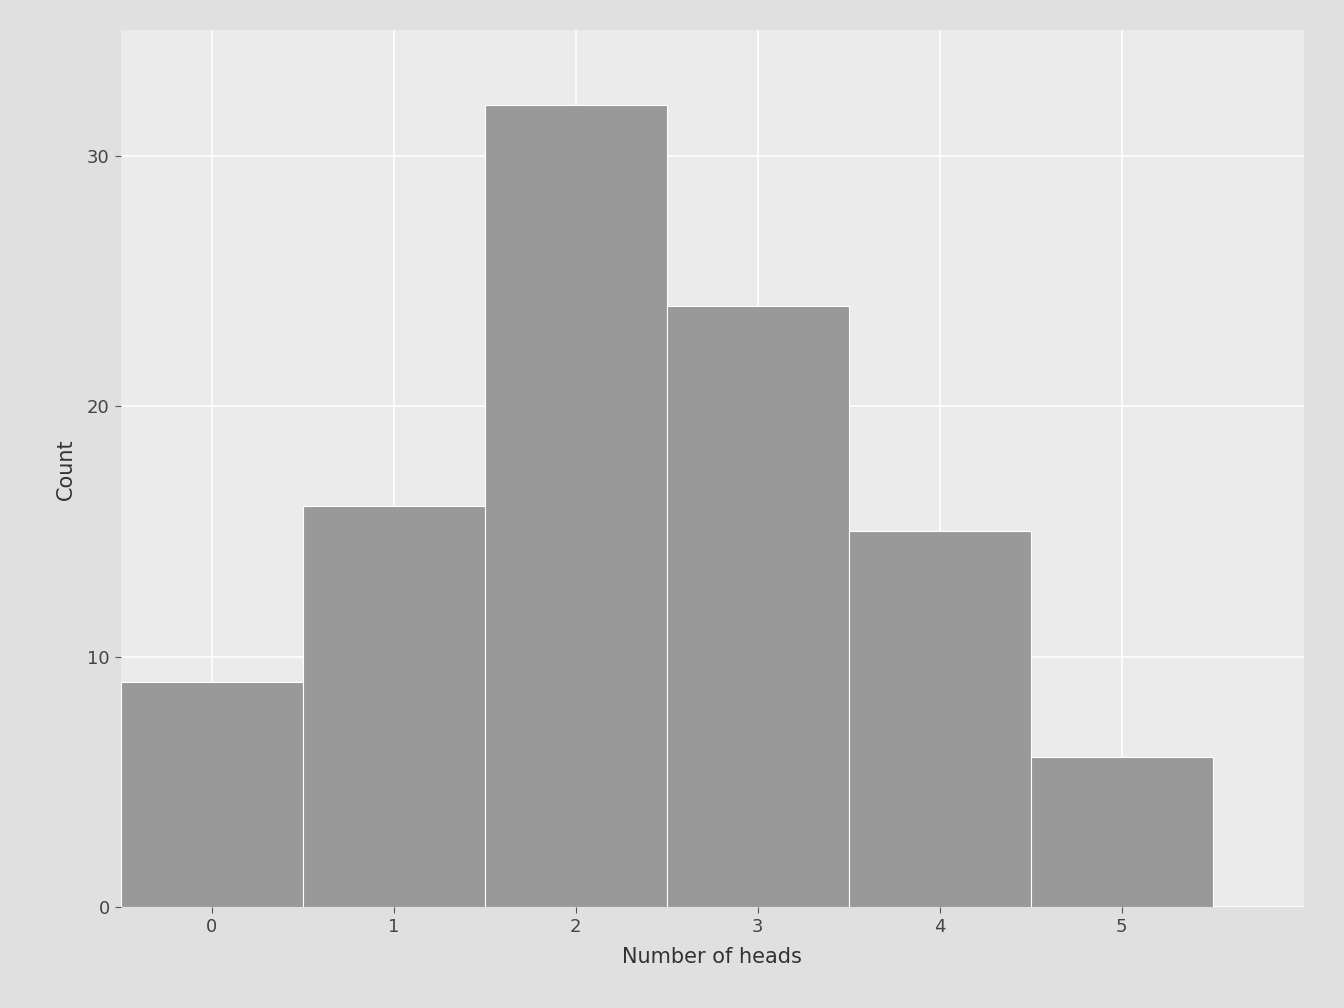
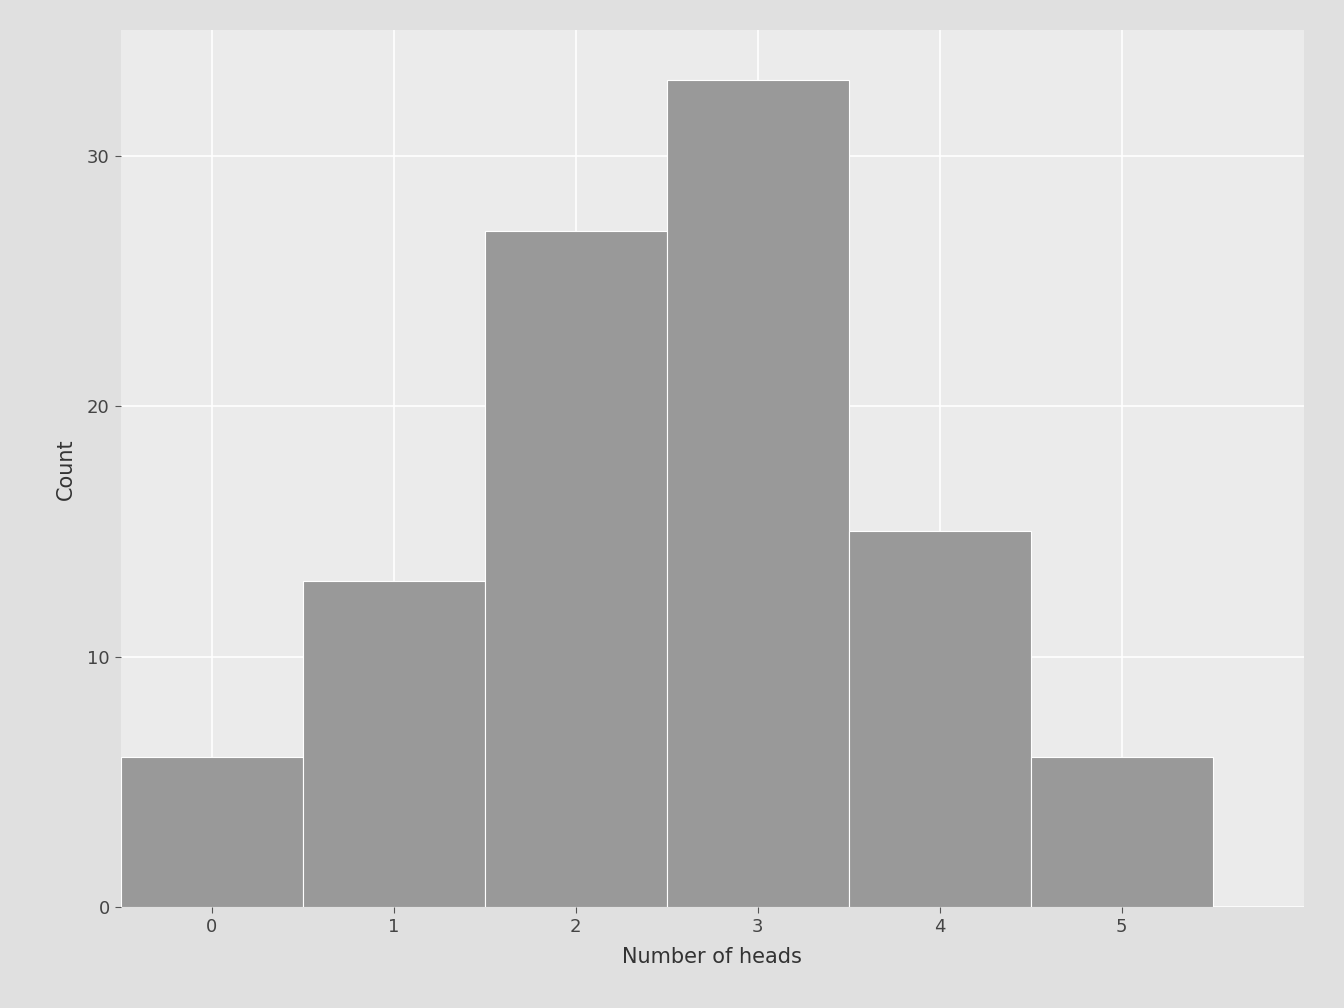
0: 9 -> 6
1: 16 -> 13
2: 32 -> 27
3: 24 -> 33
